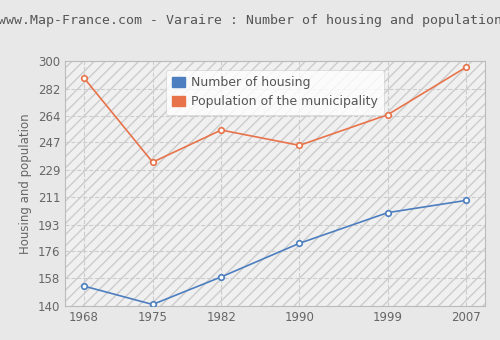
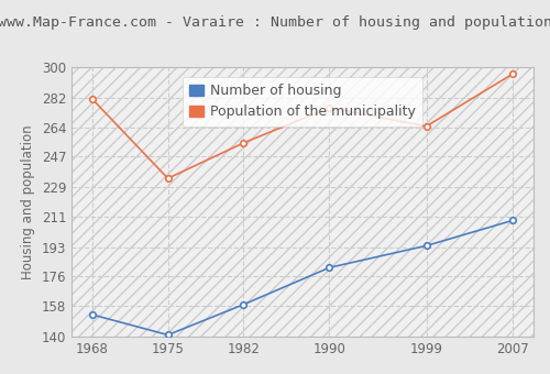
Population of the municipality/1968: 289 -> 281
Population of the municipality/1990: 245 -> 276
Number of housing/1999: 201 -> 194
